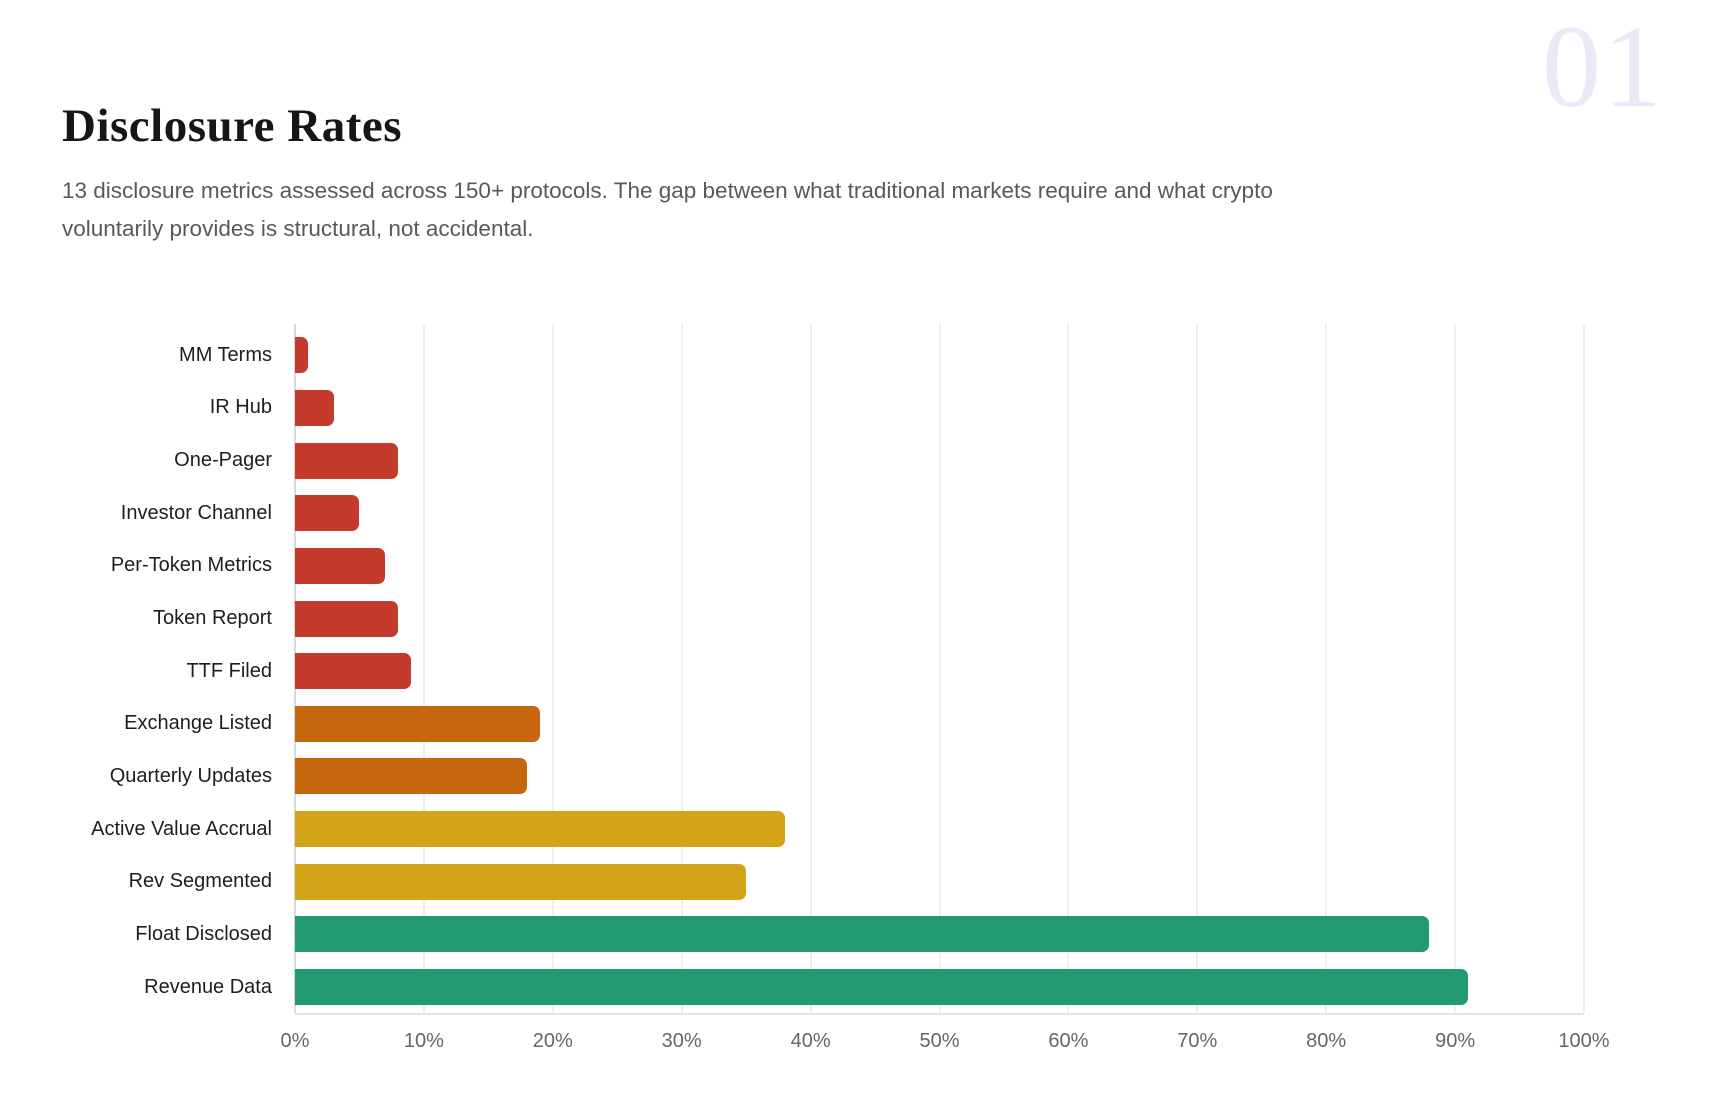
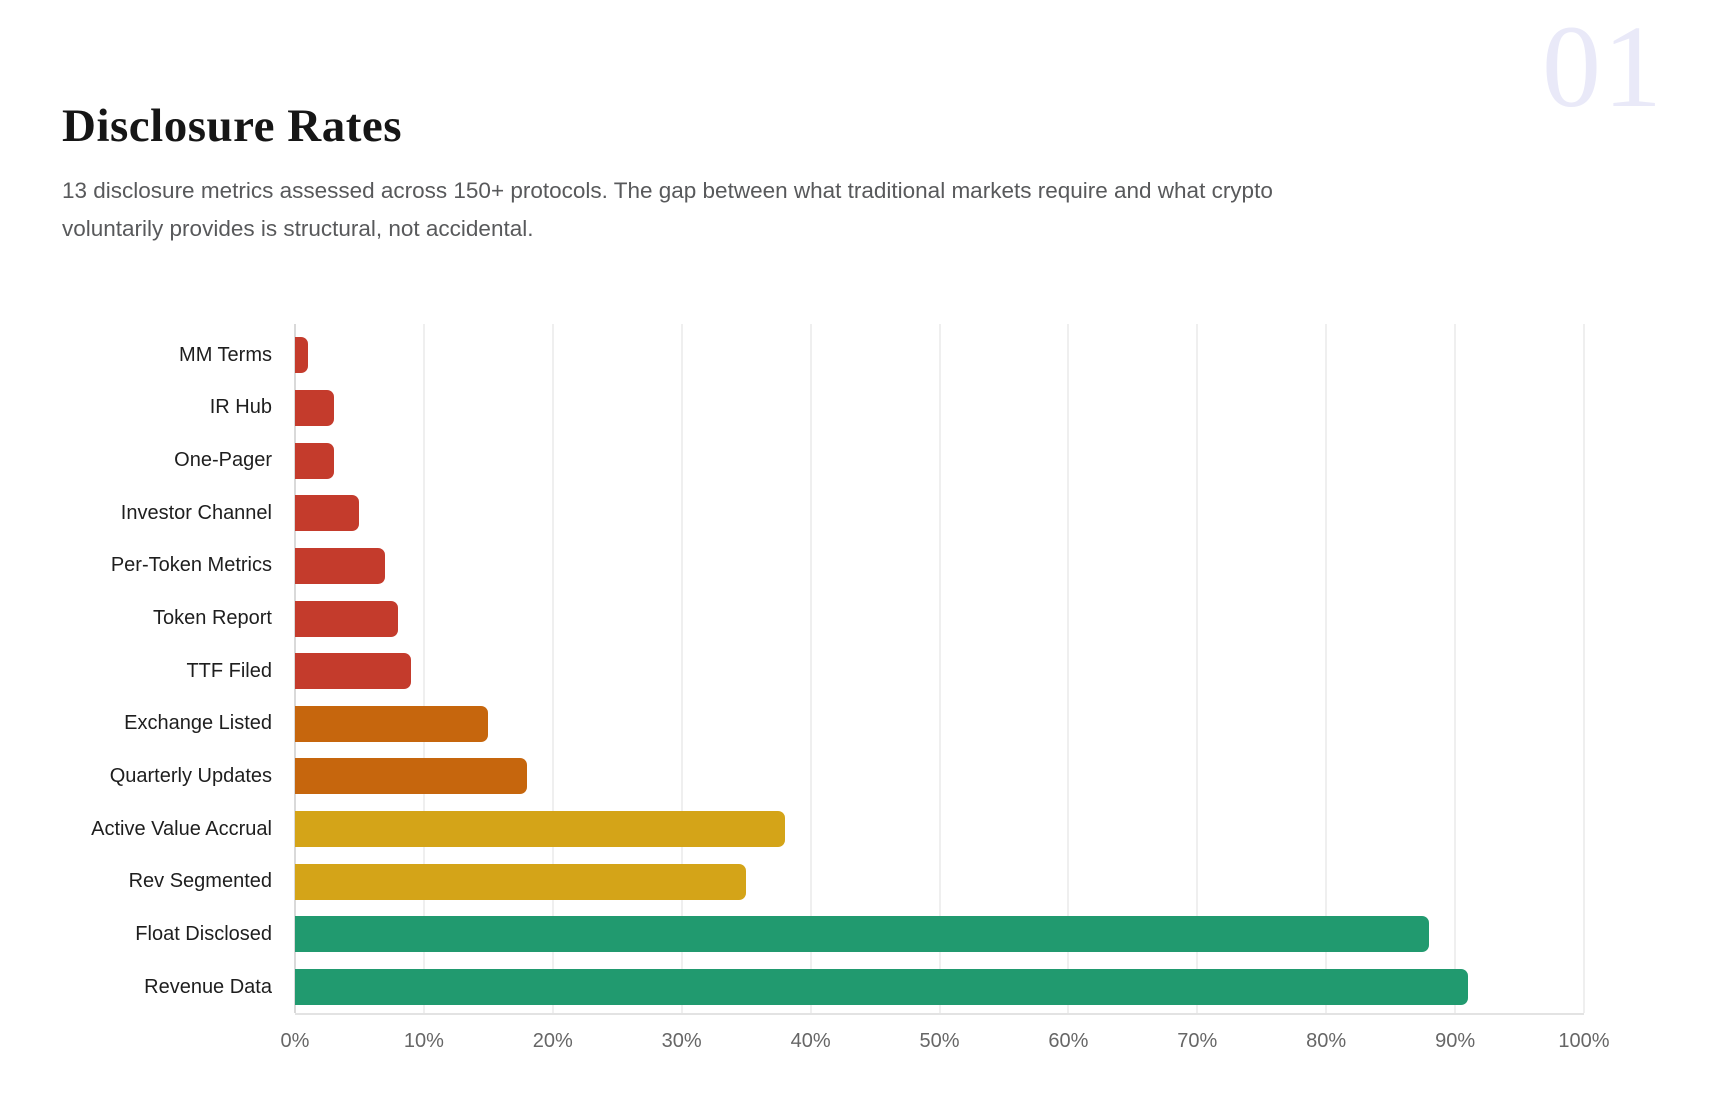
One-Pager: 8% -> 3%
Exchange Listed: 19% -> 15%
